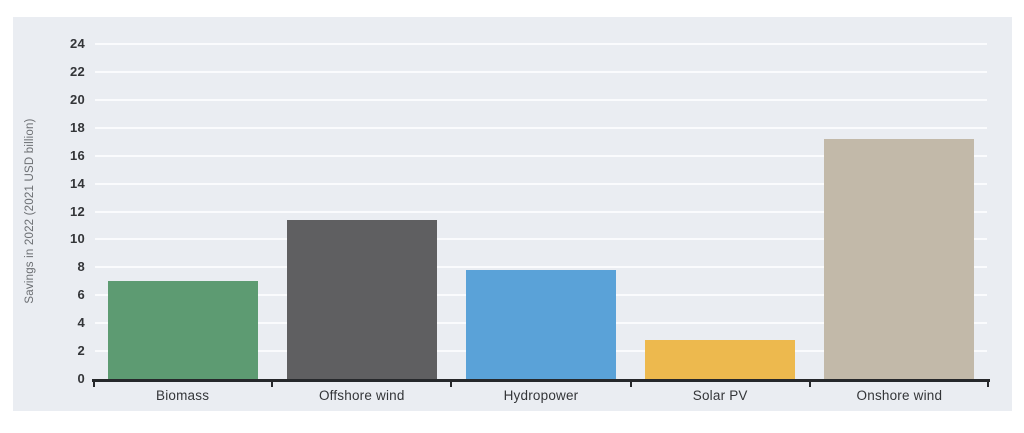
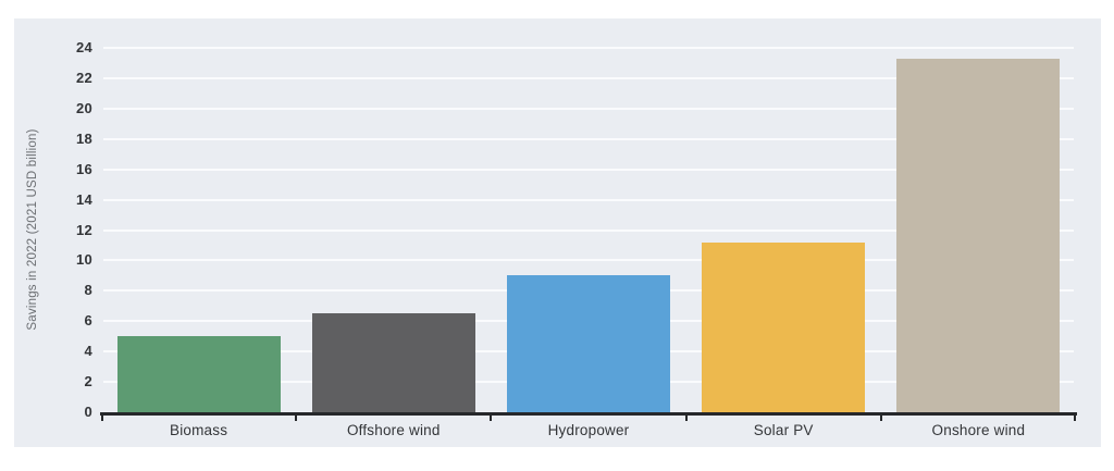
Biomass: 7.0 -> 5.0
Offshore wind: 11.4 -> 6.5
Hydropower: 7.8 -> 9.0
Solar PV: 2.8 -> 11.2
Onshore wind: 17.2 -> 23.3
